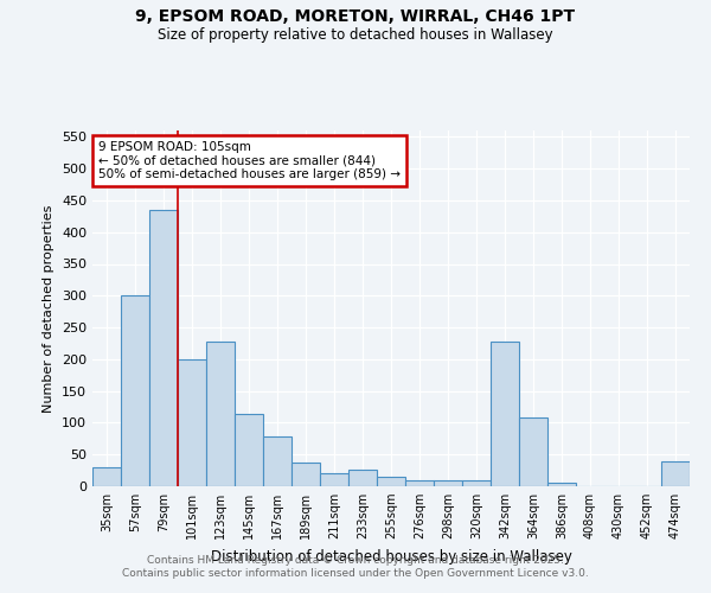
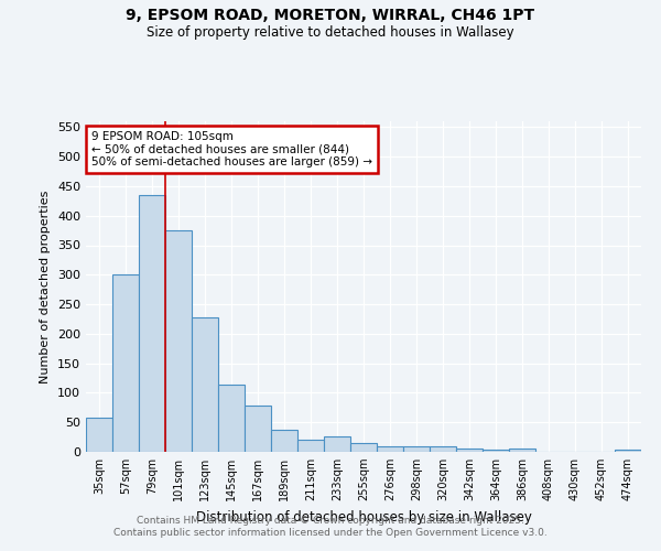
35sqm: 30 -> 57
101sqm: 200 -> 375
342sqm: 228 -> 5
364sqm: 108 -> 4
474sqm: 40 -> 3
